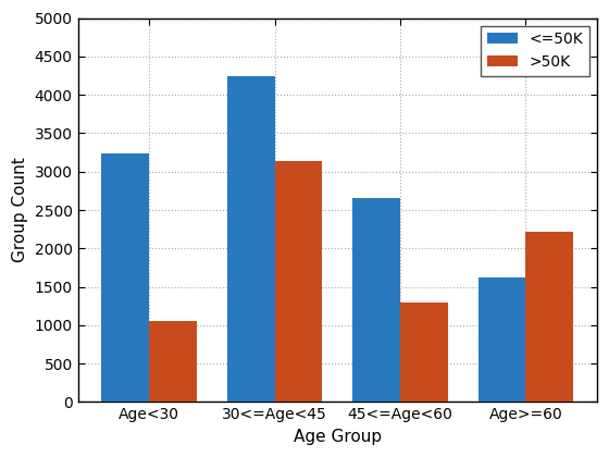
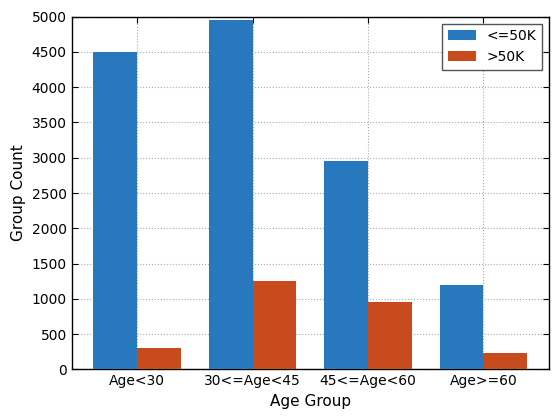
<=50K/Age<30: 3240 -> 4500
>50K/Age<30: 1060 -> 300
<=50K/30<=Age<45: 4240 -> 4950
>50K/30<=Age<45: 3140 -> 1250
<=50K/45<=Age<60: 2660 -> 2950
>50K/45<=Age<60: 1300 -> 950
<=50K/Age>=60: 1620 -> 1200
>50K/Age>=60: 2220 -> 230
